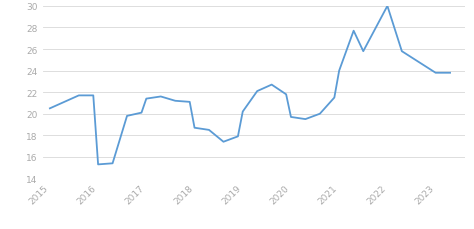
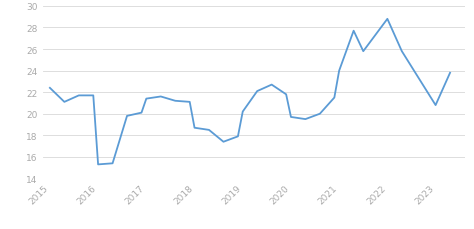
2015: 20.5 -> 22.4
2022: 30.0 -> 28.8
2023: 23.8 -> 20.8
